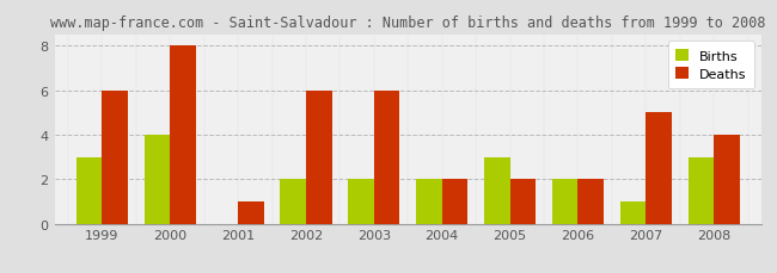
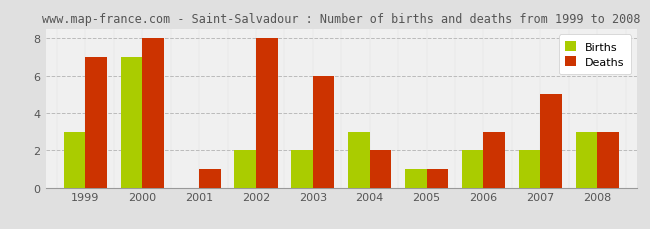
Deaths/1999: 6 -> 7
Births/2000: 4 -> 7
Deaths/2002: 6 -> 8
Births/2004: 2 -> 3
Births/2005: 3 -> 1
Deaths/2005: 2 -> 1
Deaths/2006: 2 -> 3
Births/2007: 1 -> 2
Deaths/2008: 4 -> 3
